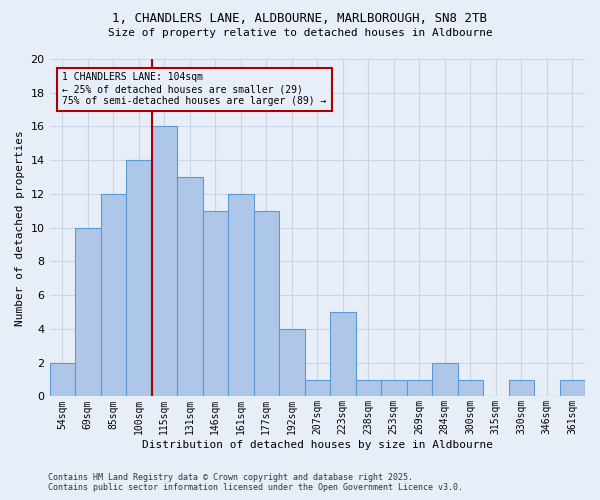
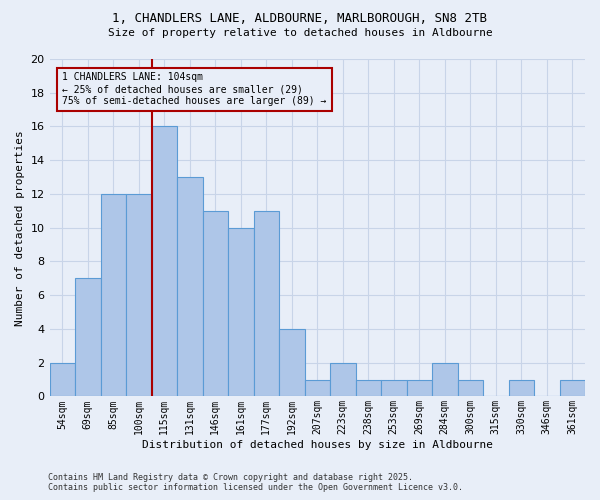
69sqm: 10 -> 7
100sqm: 14 -> 12
161sqm: 12 -> 10
223sqm: 5 -> 2
